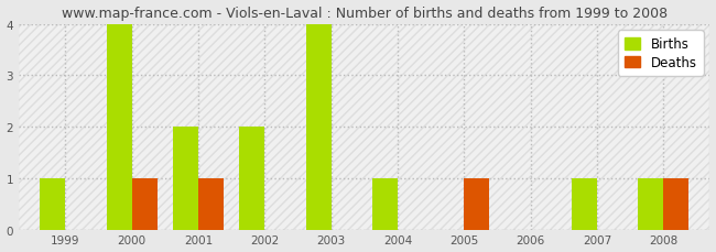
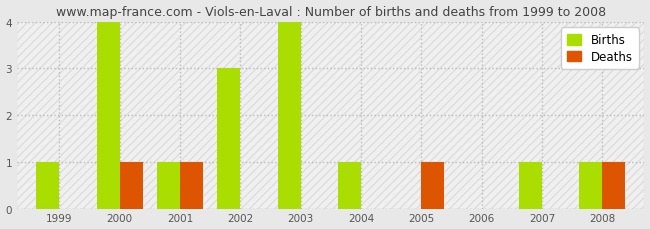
Births/2001: 2 -> 1
Births/2002: 2 -> 3
